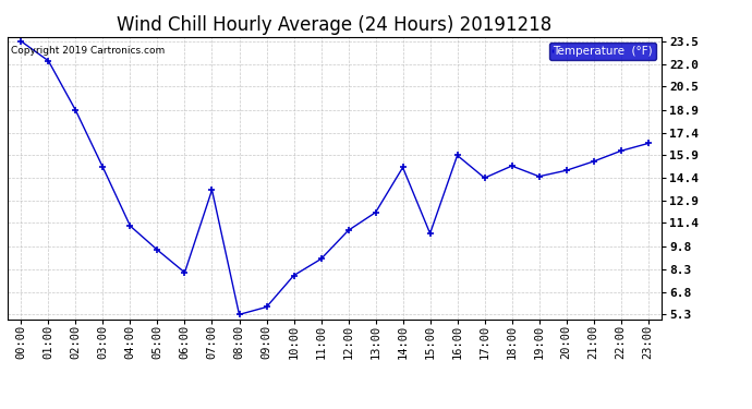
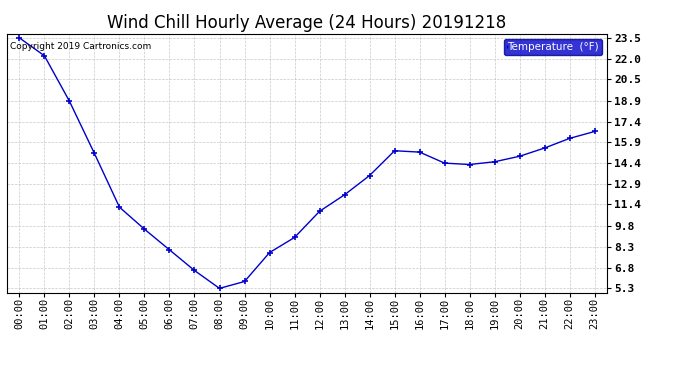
07:00: 13.6 -> 6.6
14:00: 15.1 -> 13.5
15:00: 10.7 -> 15.3
16:00: 15.9 -> 15.2
18:00: 15.2 -> 14.3
